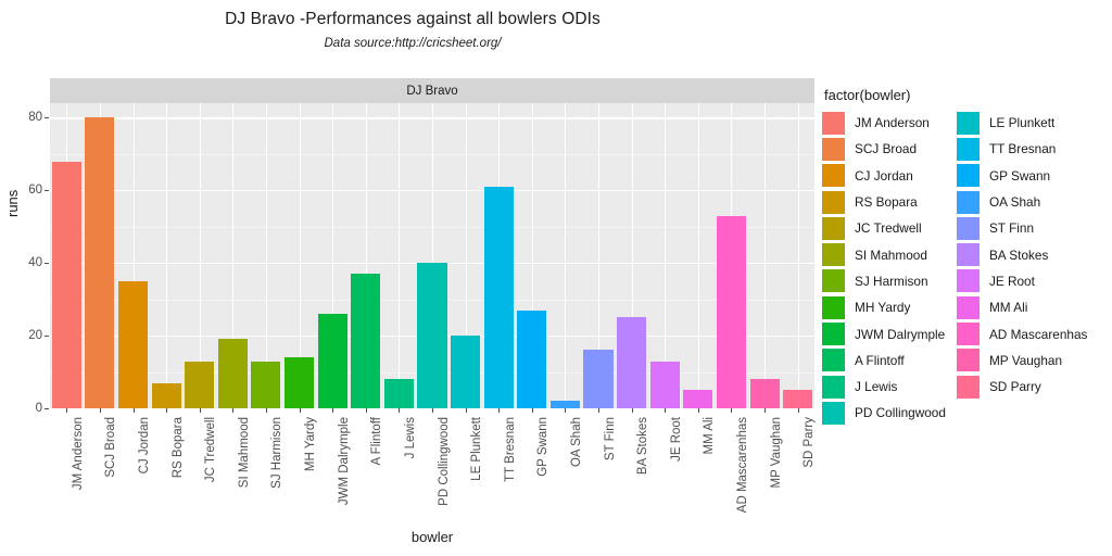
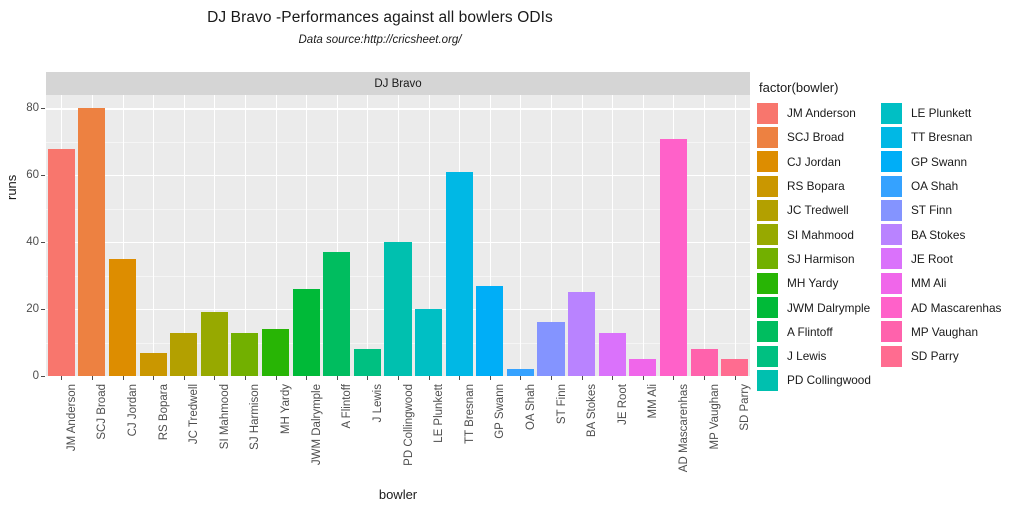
AD Mascarenhas: 53 -> 71
